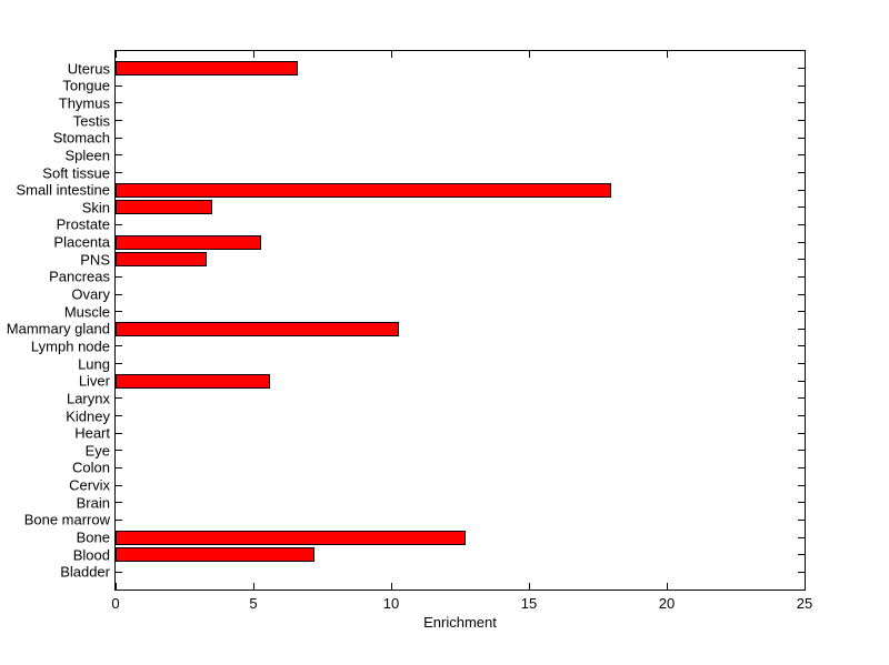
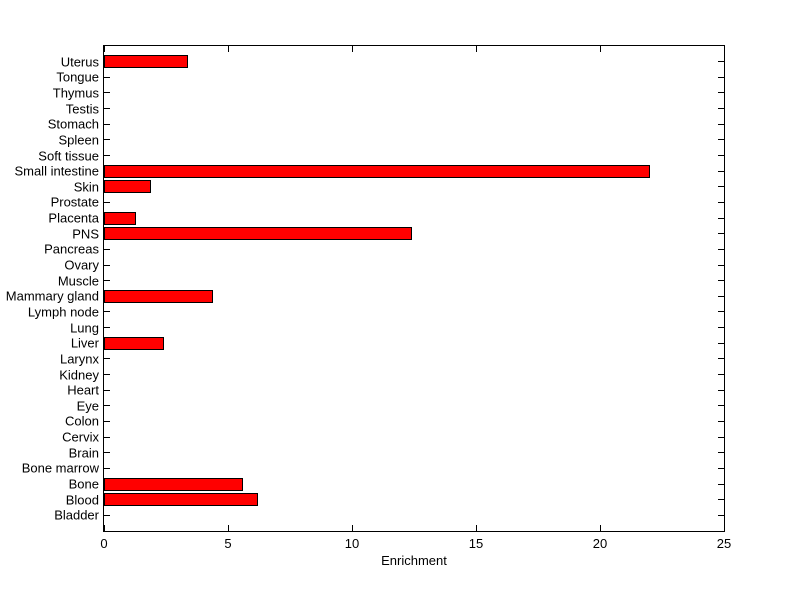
Uterus: 6.6 -> 3.4
Small intestine: 18.0 -> 22.0
Skin: 3.5 -> 1.9
Placenta: 5.3 -> 1.3
PNS: 3.3 -> 12.4
Mammary gland: 10.3 -> 4.4
Liver: 5.6 -> 2.4
Bone: 12.7 -> 5.6
Blood: 7.2 -> 6.2
